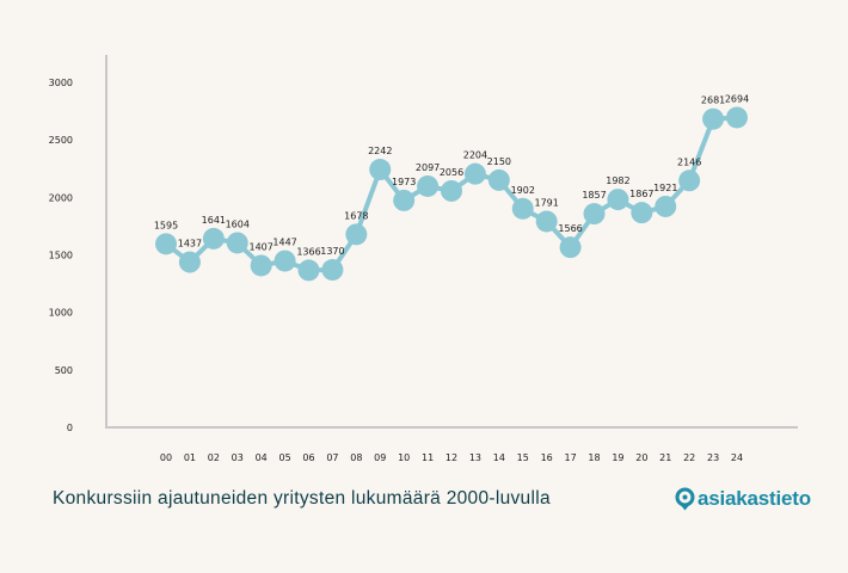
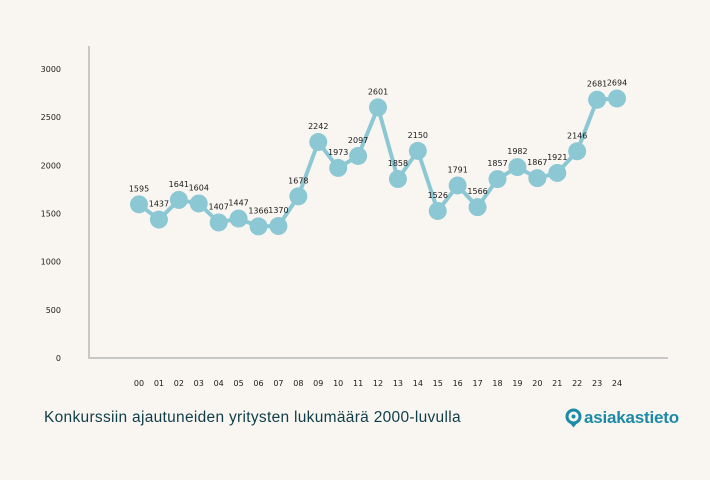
12: 2056 -> 2601
13: 2204 -> 1858
15: 1902 -> 1526
